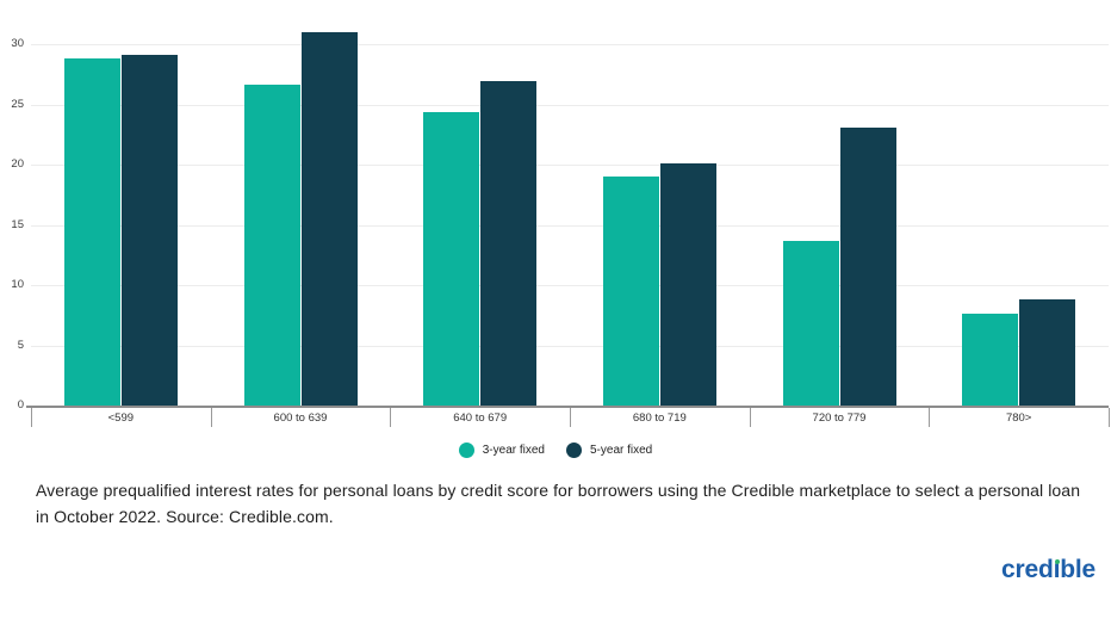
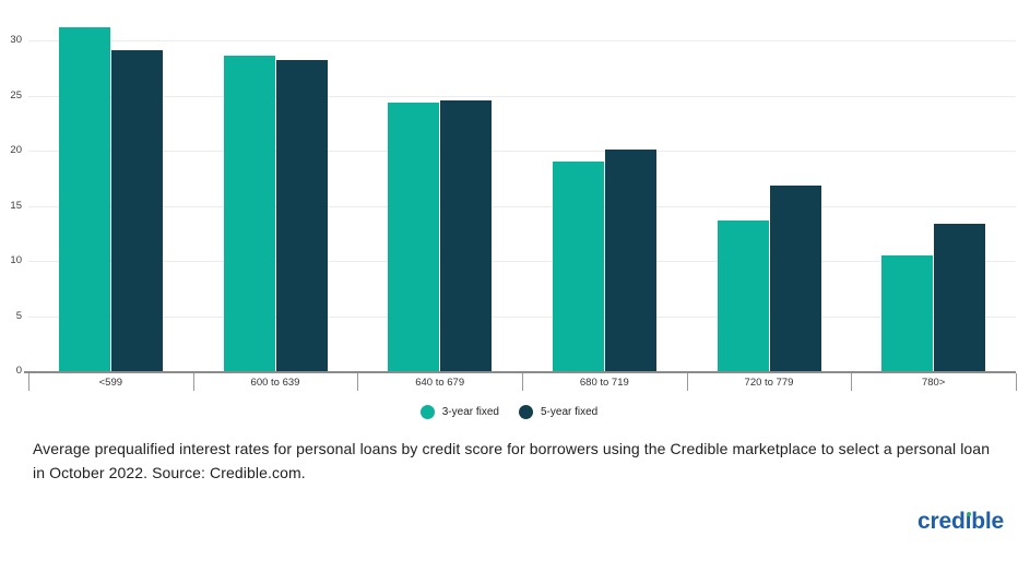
3-year fixed/<599: 28.8 -> 31.2
3-year fixed/600 to 639: 26.6 -> 28.6
5-year fixed/600 to 639: 31.0 -> 28.2
5-year fixed/640 to 679: 26.9 -> 24.6
5-year fixed/720 to 779: 23.1 -> 16.8
3-year fixed/780>: 7.6 -> 10.5
5-year fixed/780>: 8.8 -> 13.4
